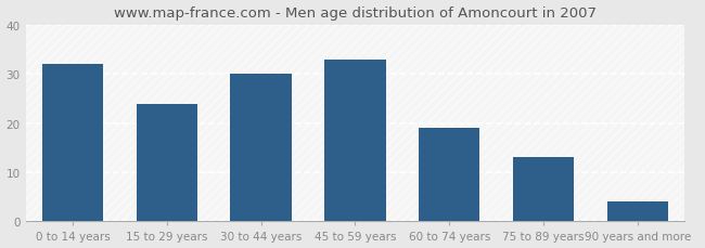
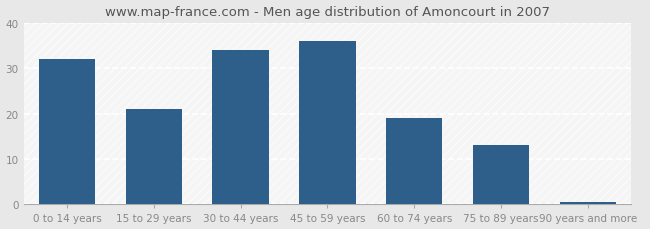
15 to 29 years: 24.0 -> 21.0
30 to 44 years: 30.0 -> 34.0
45 to 59 years: 33.0 -> 36.0
90 years and more: 4.0 -> 0.5
